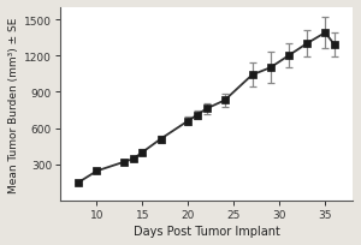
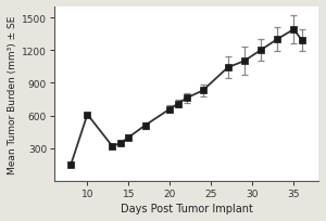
10: 240 -> 610
